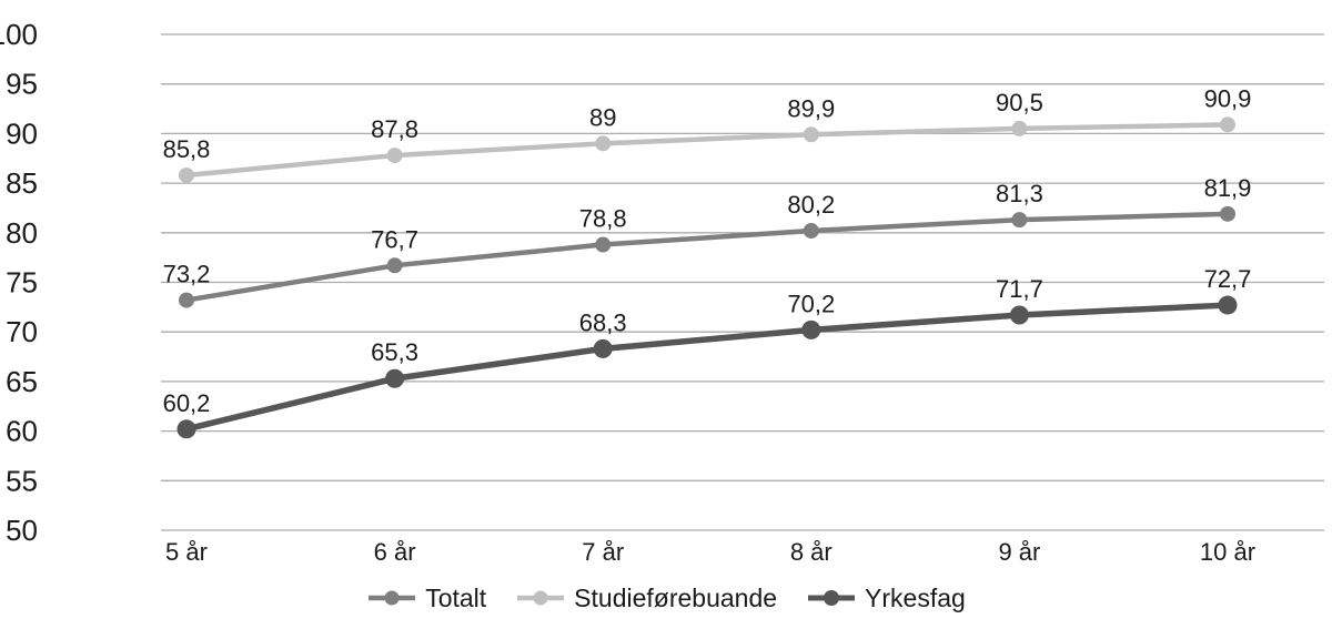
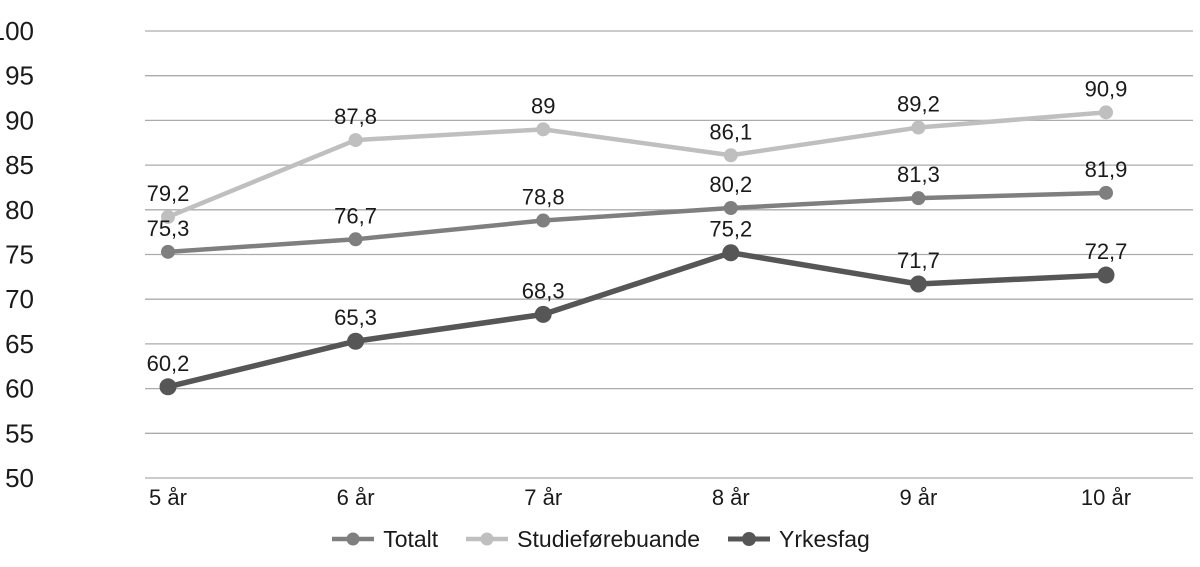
Totalt/5 år: 73,2 -> 75,3
Studieførebuande/5 år: 85,8 -> 79,2
Studieførebuande/8 år: 89,9 -> 86,1
Yrkesfag/8 år: 70,2 -> 75,2
Studieførebuande/9 år: 90,5 -> 89,2
